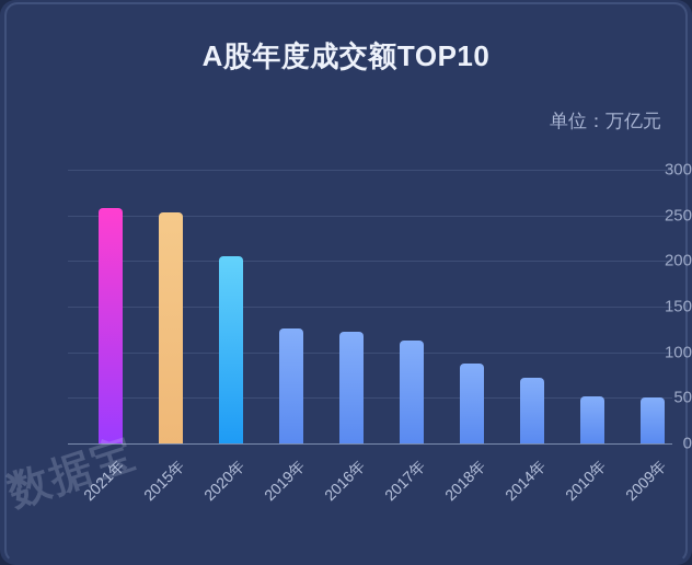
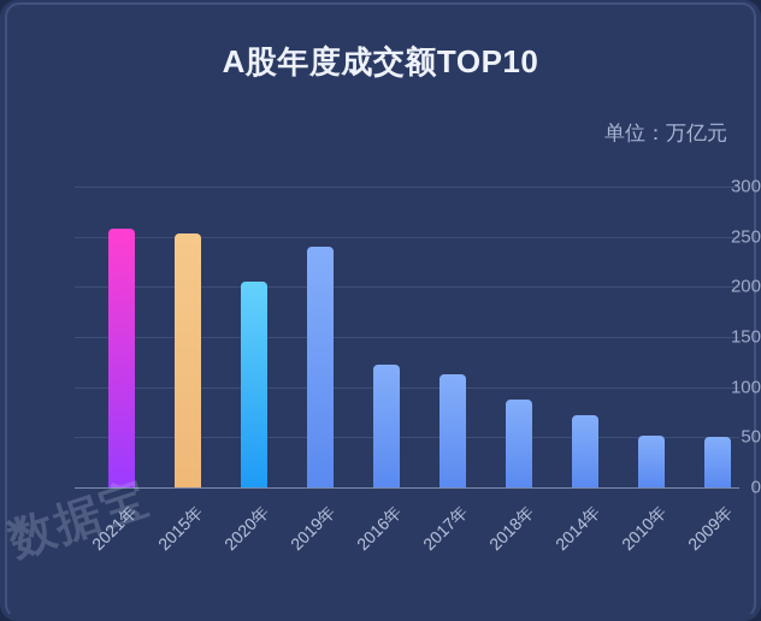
2019年: 130 -> 240
